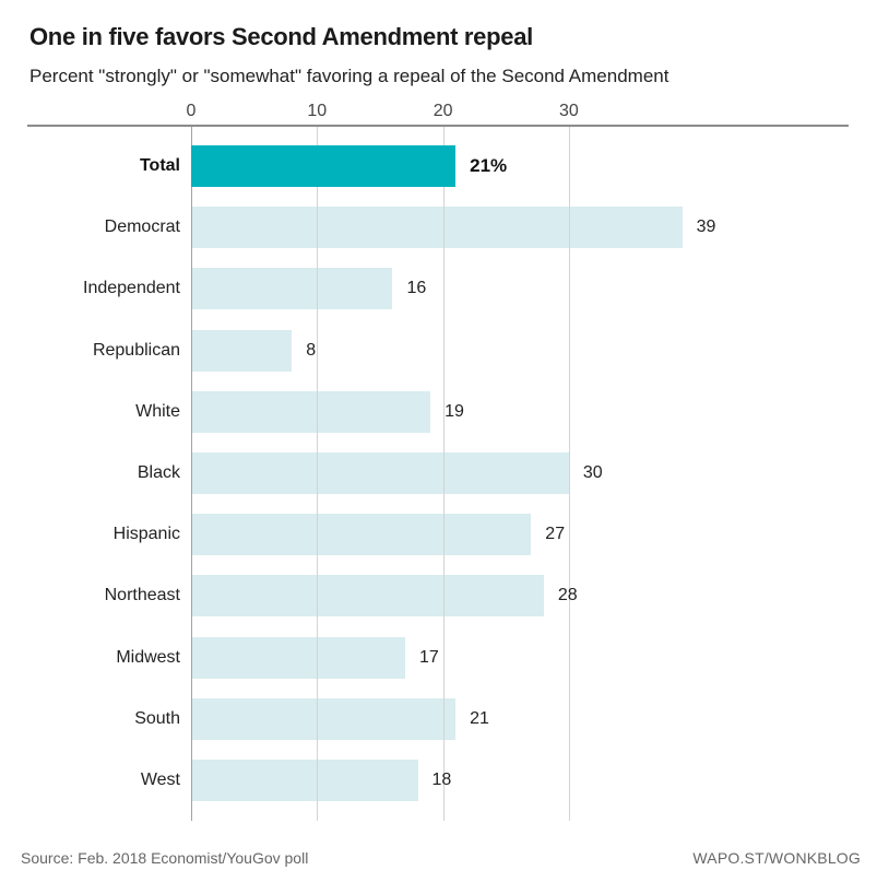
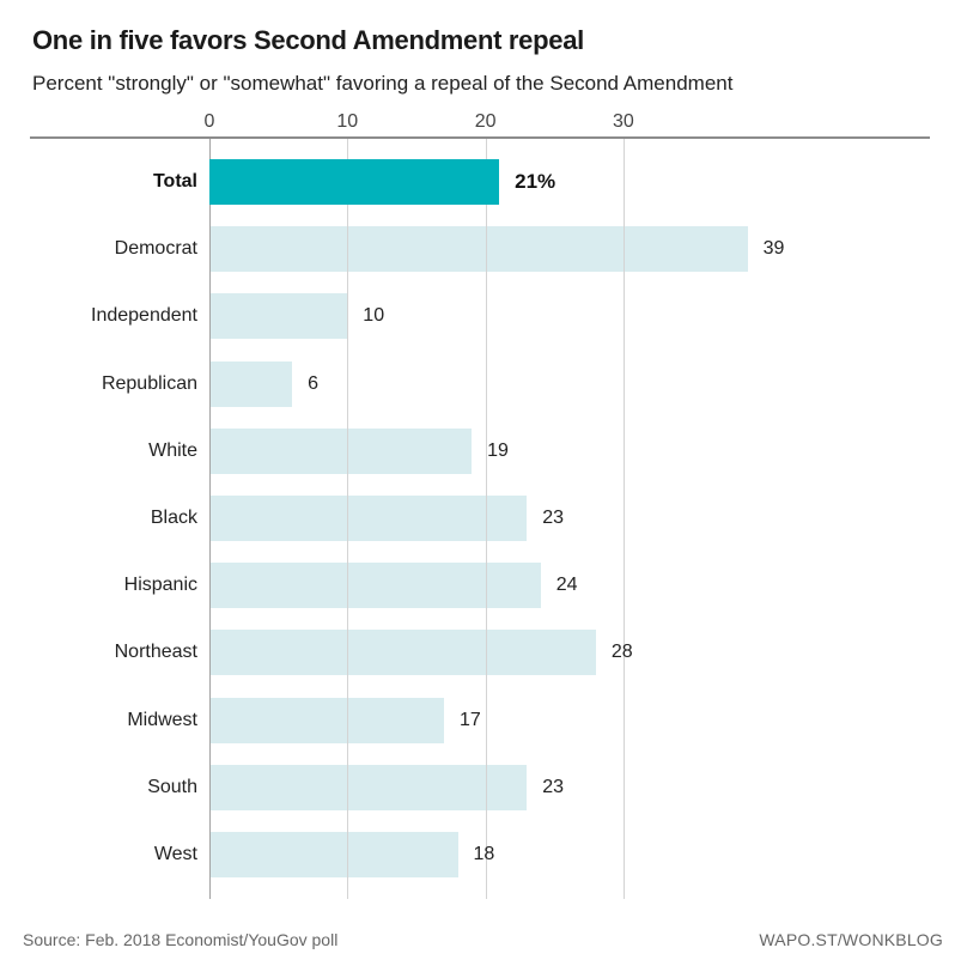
Independent: 16 -> 10
Republican: 8 -> 6
Black: 30 -> 23
Hispanic: 27 -> 24
South: 21 -> 23
